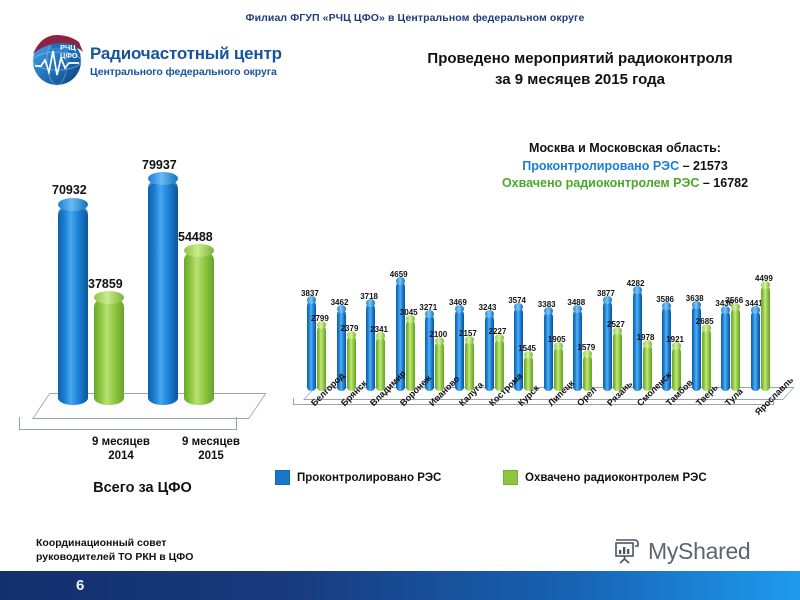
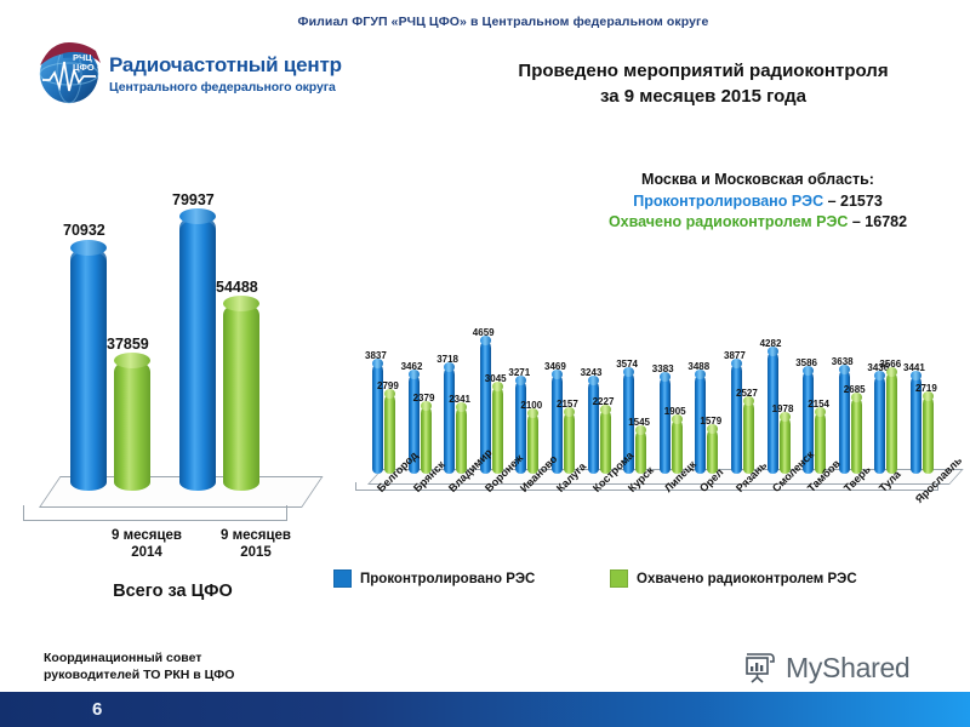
Проведено мероприятий радиоконтроля за 9 месяцев 2015 года/Охвачено радиоконтролем РЭС/Тамбов: 1921 -> 2154
Проведено мероприятий радиоконтроля за 9 месяцев 2015 года/Охвачено радиоконтролем РЭС/Ярославль: 4499 -> 2719
